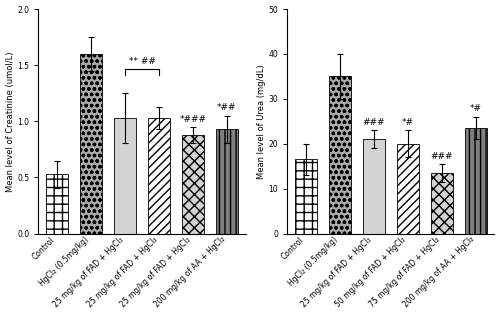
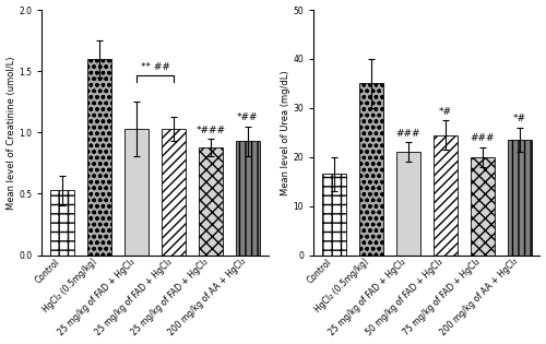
50 mg/kg of FAD + HgCl₂: 20.0 -> 24.5
75 mg/kg of FAD + HgCl₂: 13.5 -> 20.0
